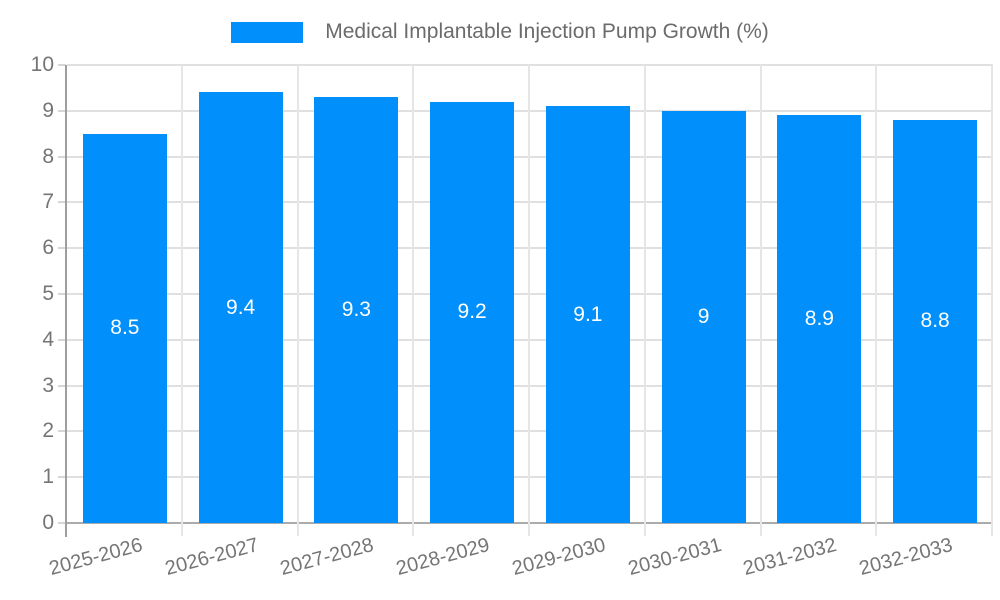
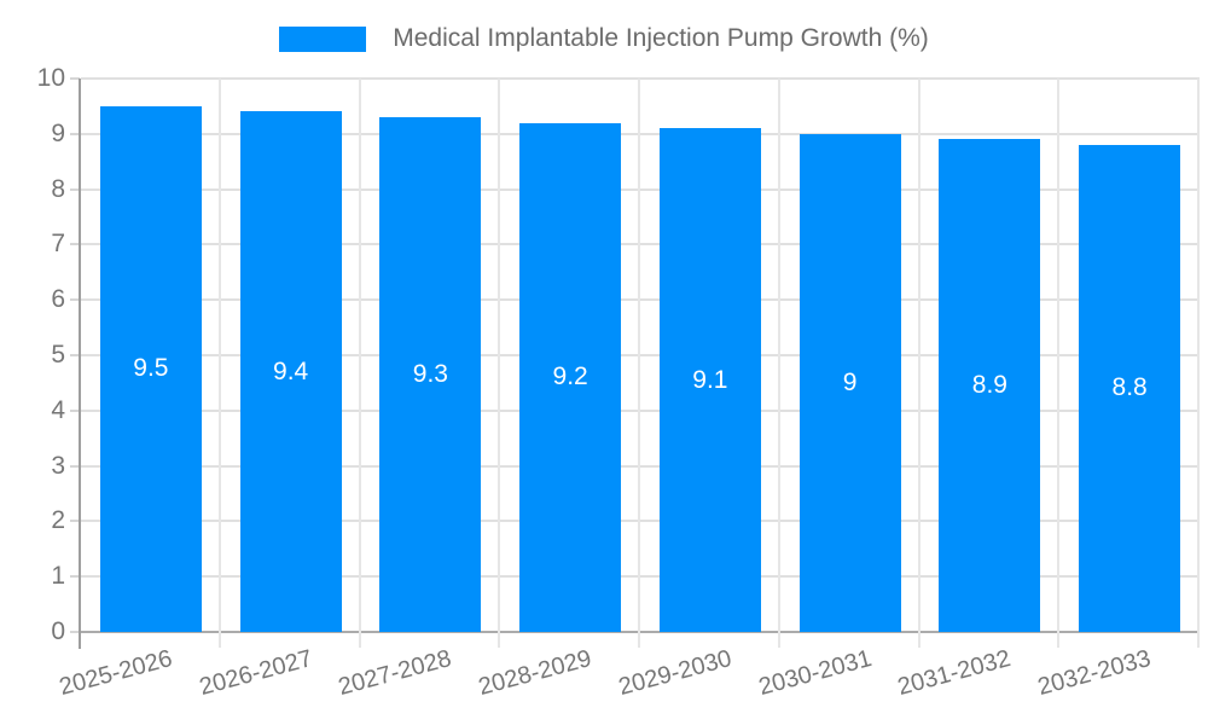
2025-2026: 8.5 -> 9.5
